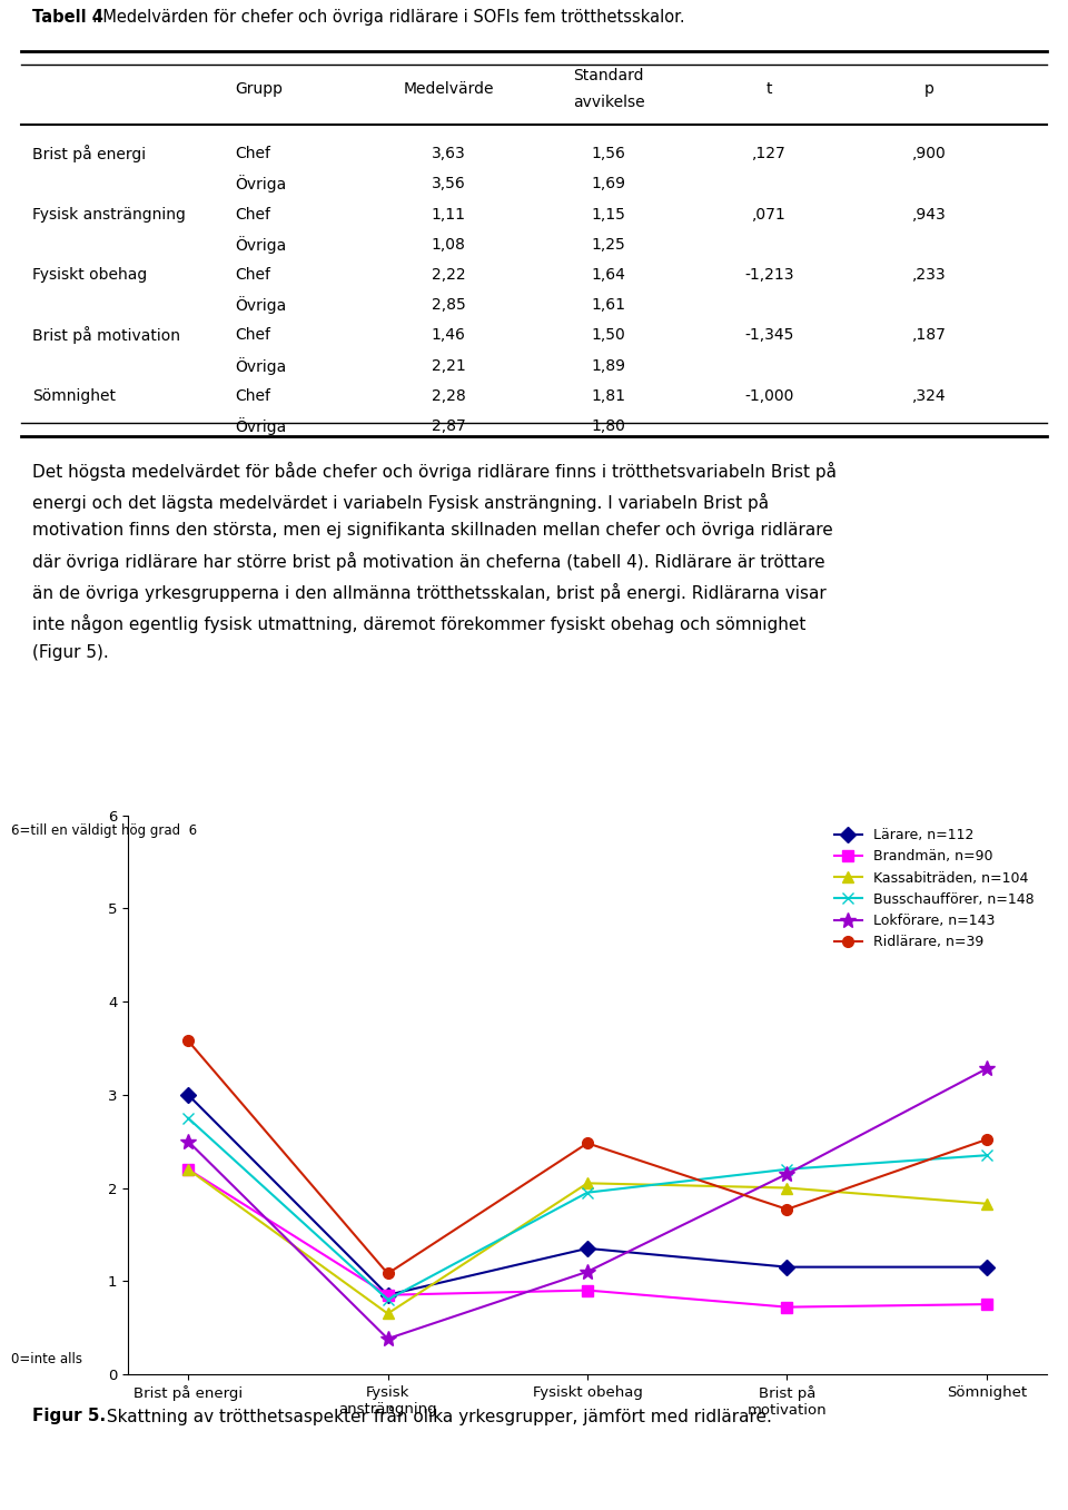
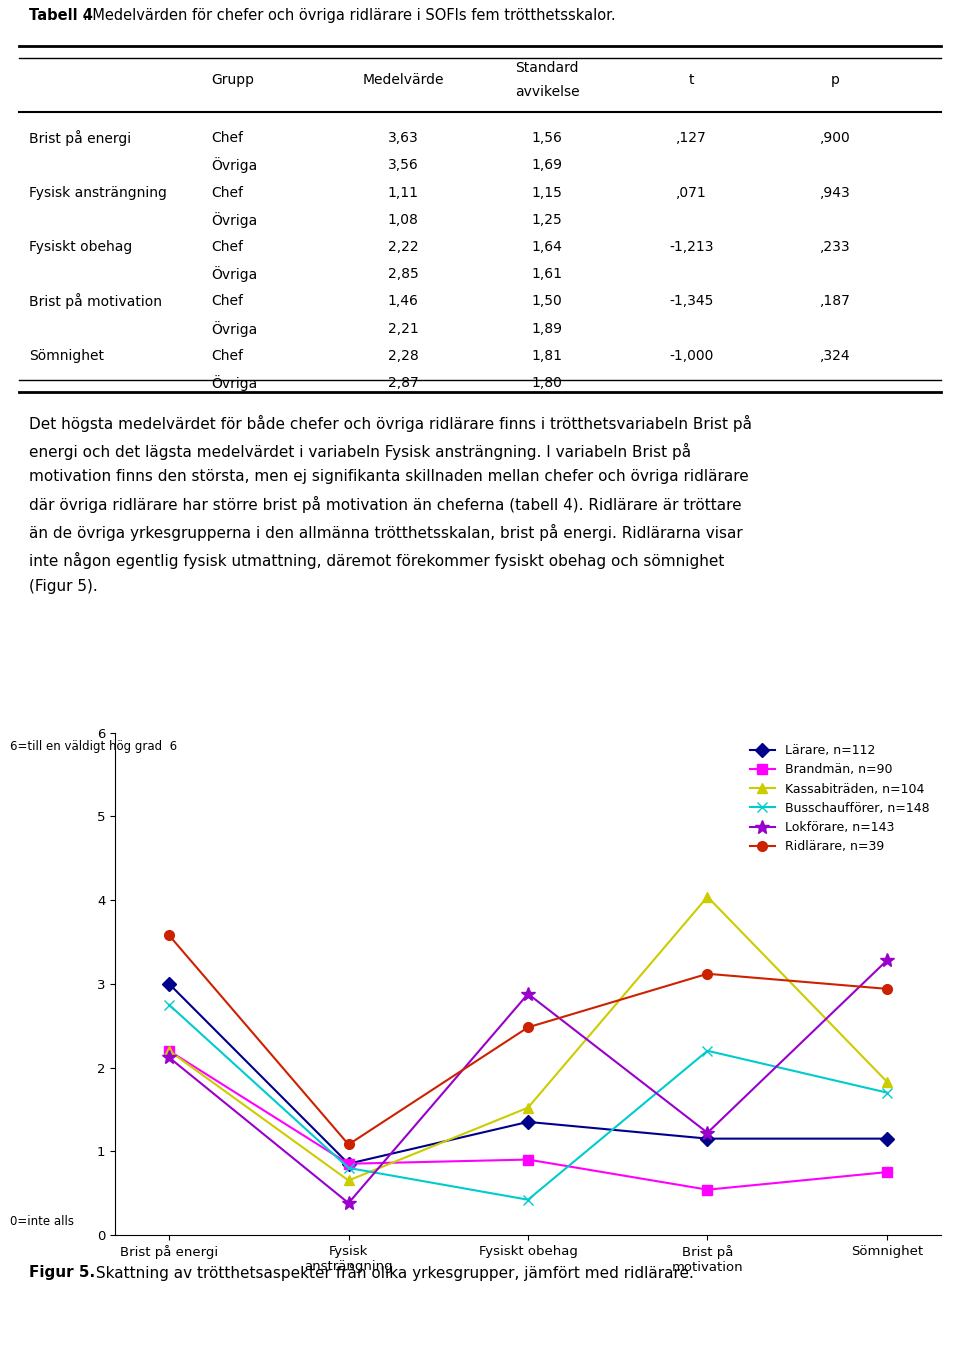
Lokförare, n=143/Brist på energi: 2.50 -> 2.12
Kassabiträden, n=104/Fysiskt obehag: 2.05 -> 1.52
Busschaufförer, n=148/Fysiskt obehag: 1.95 -> 0.42
Lokförare, n=143/Fysiskt obehag: 1.10 -> 2.88
Brandmän, n=90/Brist på motivation: 0.72 -> 0.54
Kassabiträden, n=104/Brist på motivation: 2.00 -> 4.04
Lokförare, n=143/Brist på motivation: 2.15 -> 1.22
Ridlärare, n=39/Brist på motivation: 1.77 -> 3.12
Busschaufförer, n=148/Sömnighet: 2.35 -> 1.70
Ridlärare, n=39/Sömnighet: 2.52 -> 2.94
